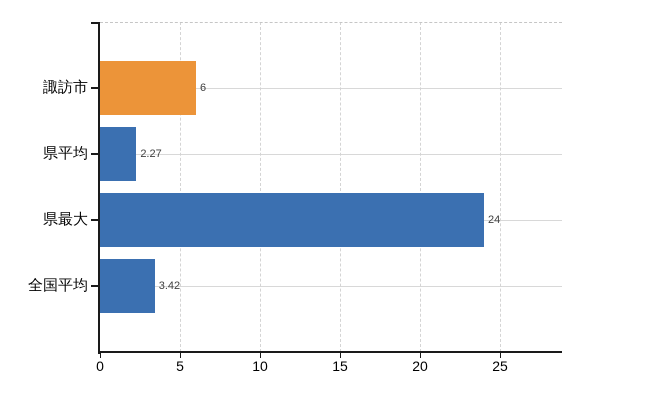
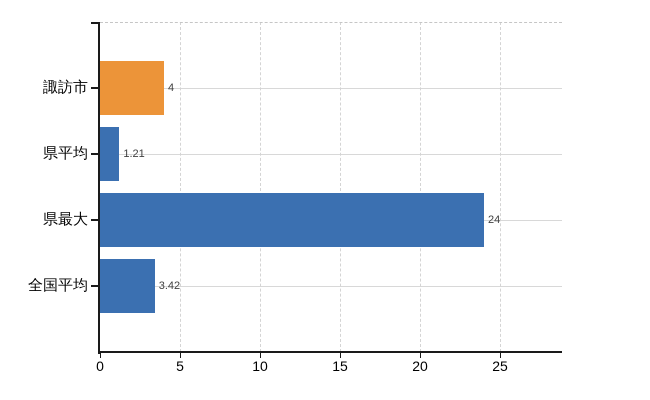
諏訪市: 6 -> 4
県平均: 2.27 -> 1.21
